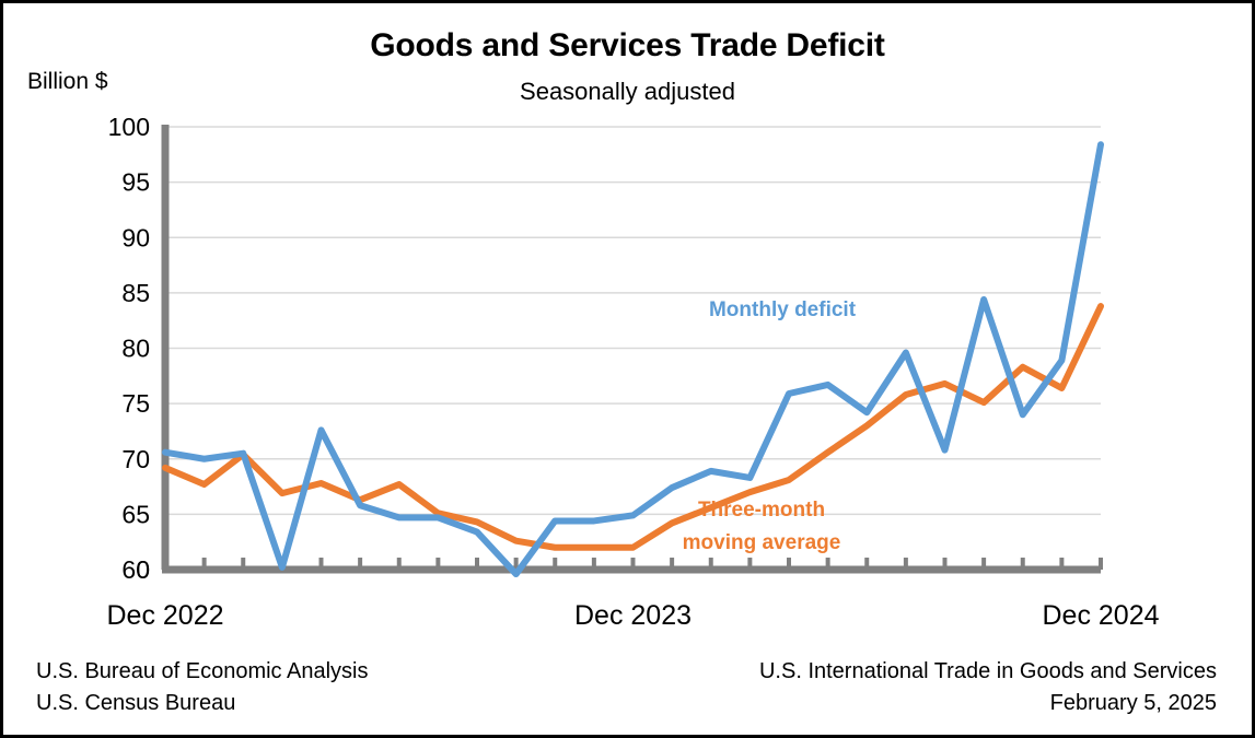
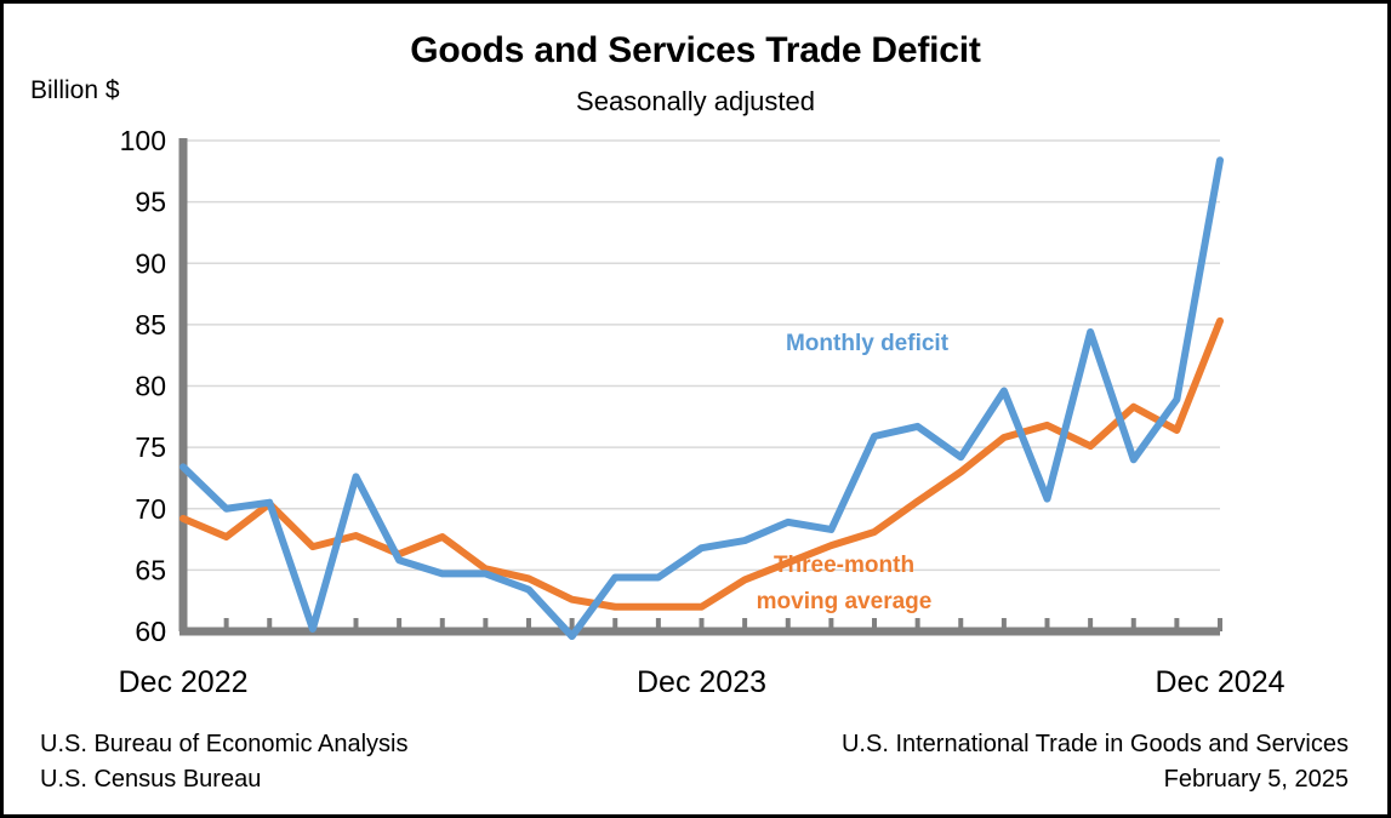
Monthly deficit/Dec 2022: 70.6 -> 73.4
Monthly deficit/Dec 2023: 64.9 -> 66.8
Three-month moving average/Dec 2024: 83.8 -> 85.3
